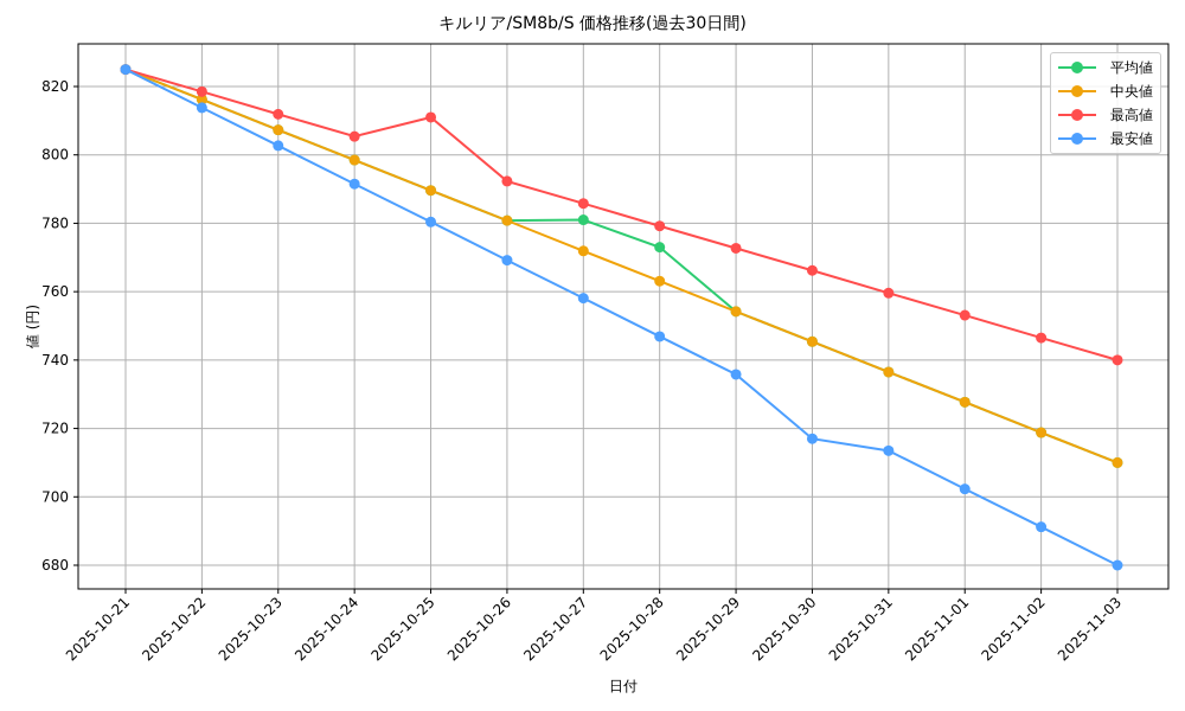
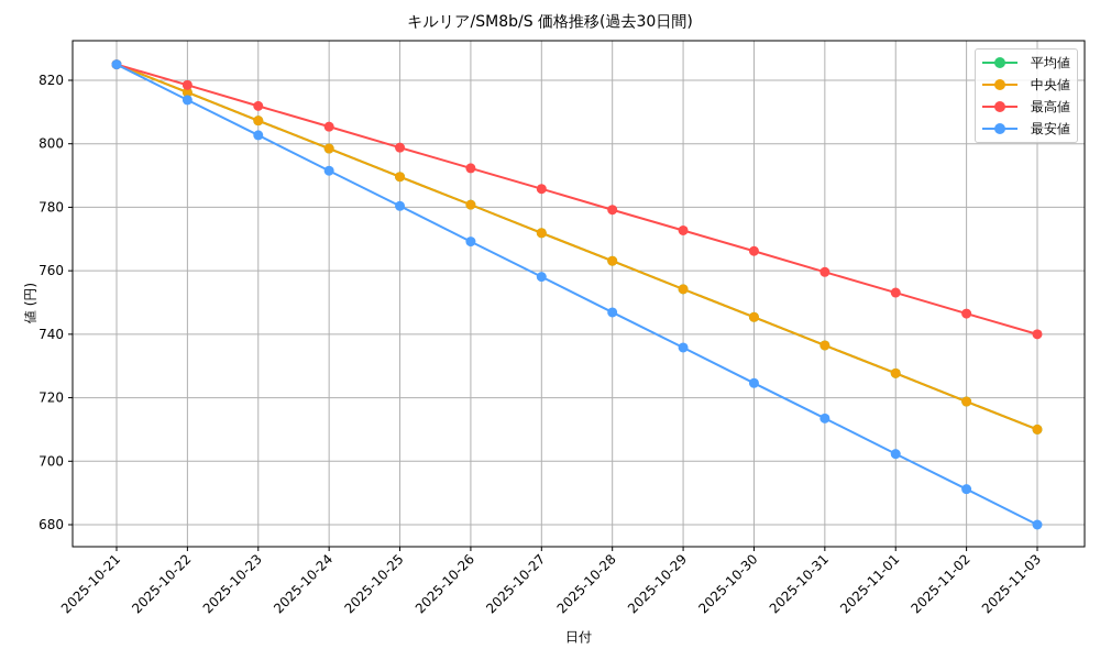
最高値/2025-10-25: 811 -> 799
平均値/2025-10-27: 781 -> 772
平均値/2025-10-28: 773 -> 763
最安値/2025-10-30: 717 -> 725
